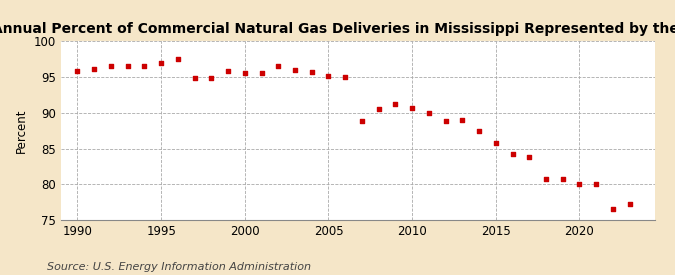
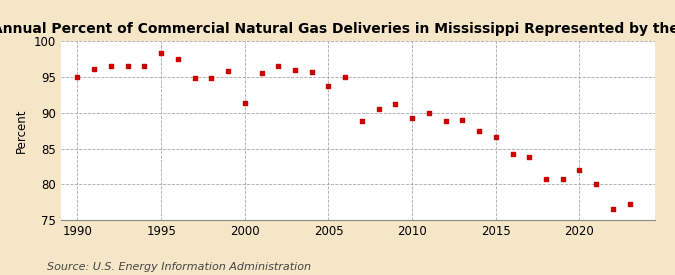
1990: 95.8 -> 95.0
1995: 97.0 -> 98.4
2000: 95.6 -> 91.4
2005: 95.2 -> 93.8
2010: 90.6 -> 89.2
2015: 85.8 -> 86.6
2020: 80.1 -> 82.0
